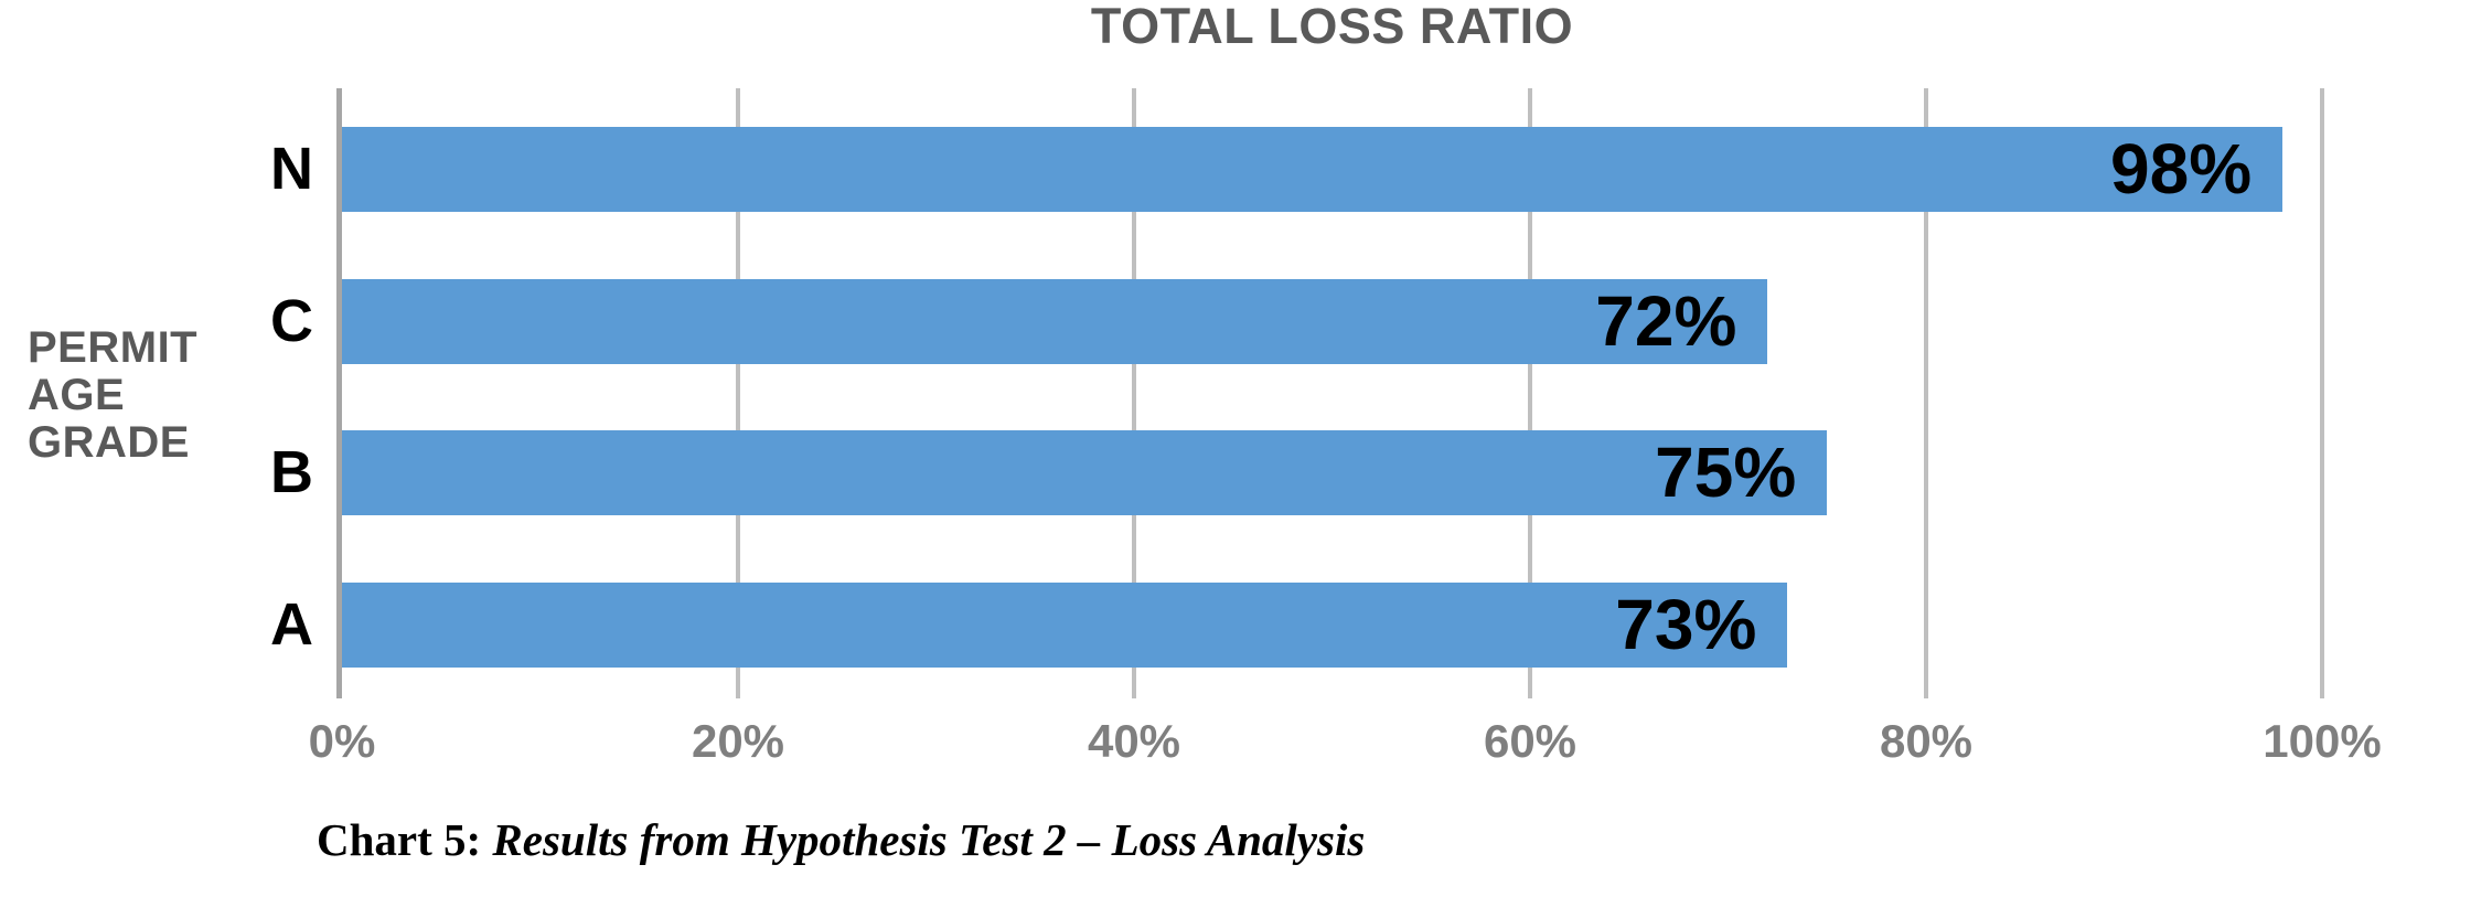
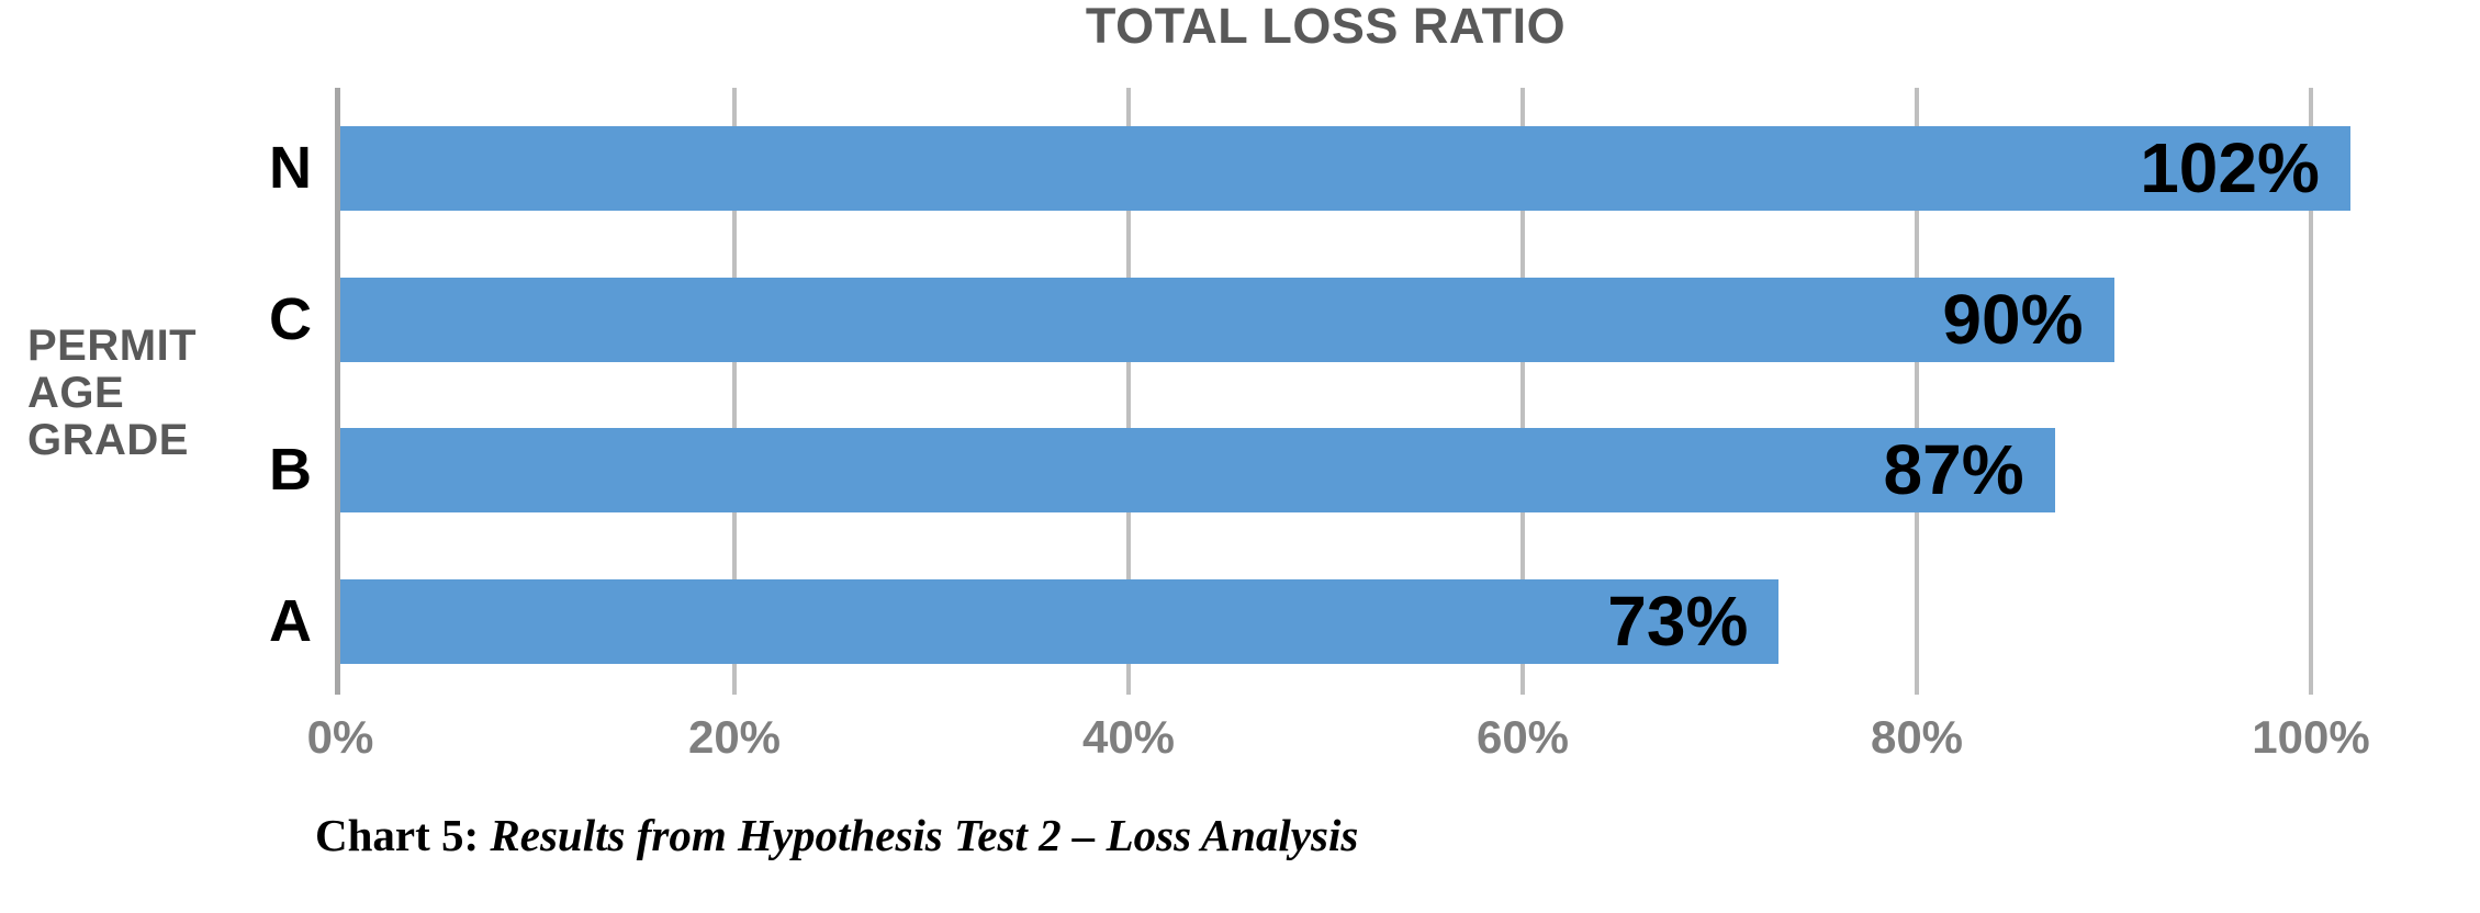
N: 98% -> 102%
C: 72% -> 90%
B: 75% -> 87%
